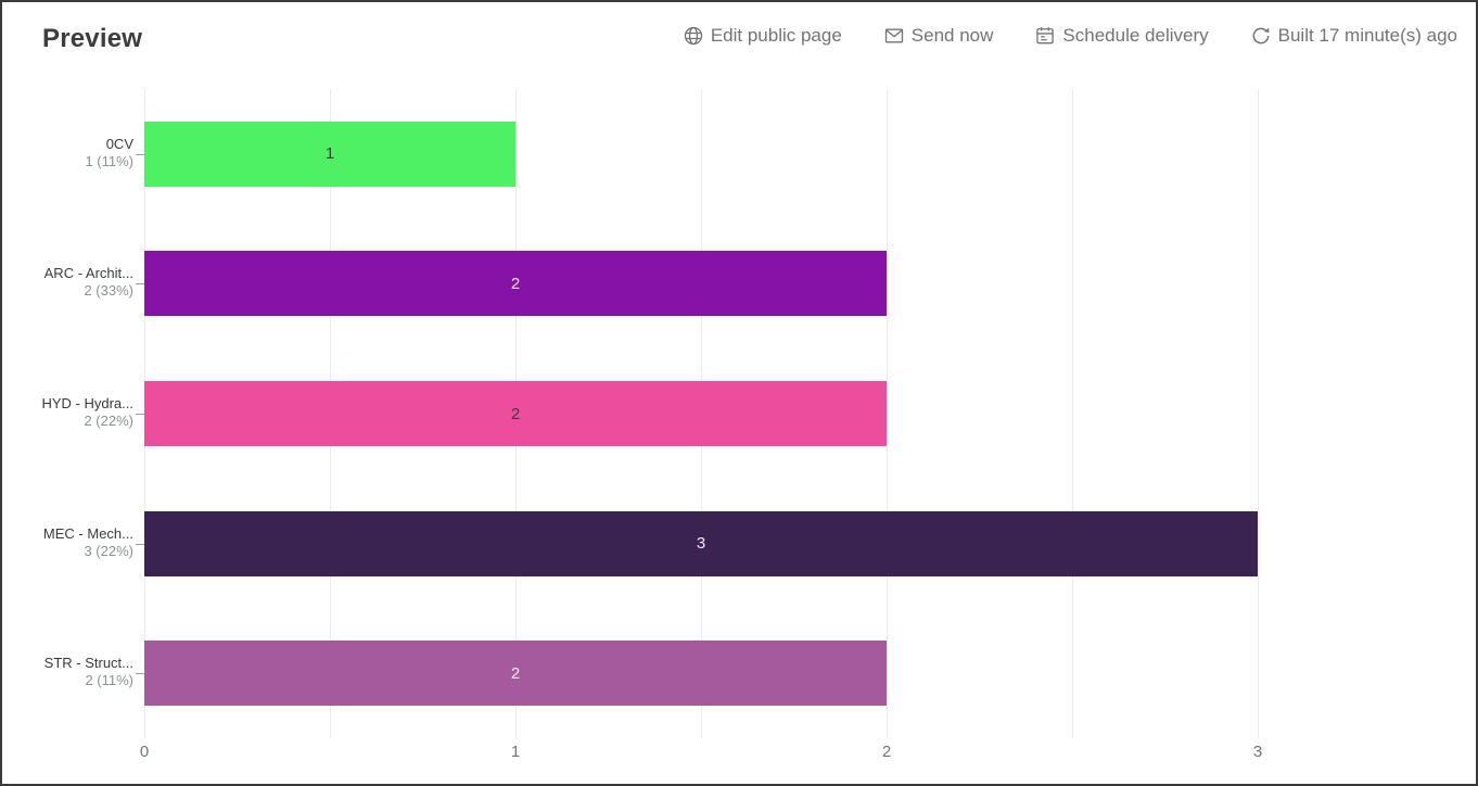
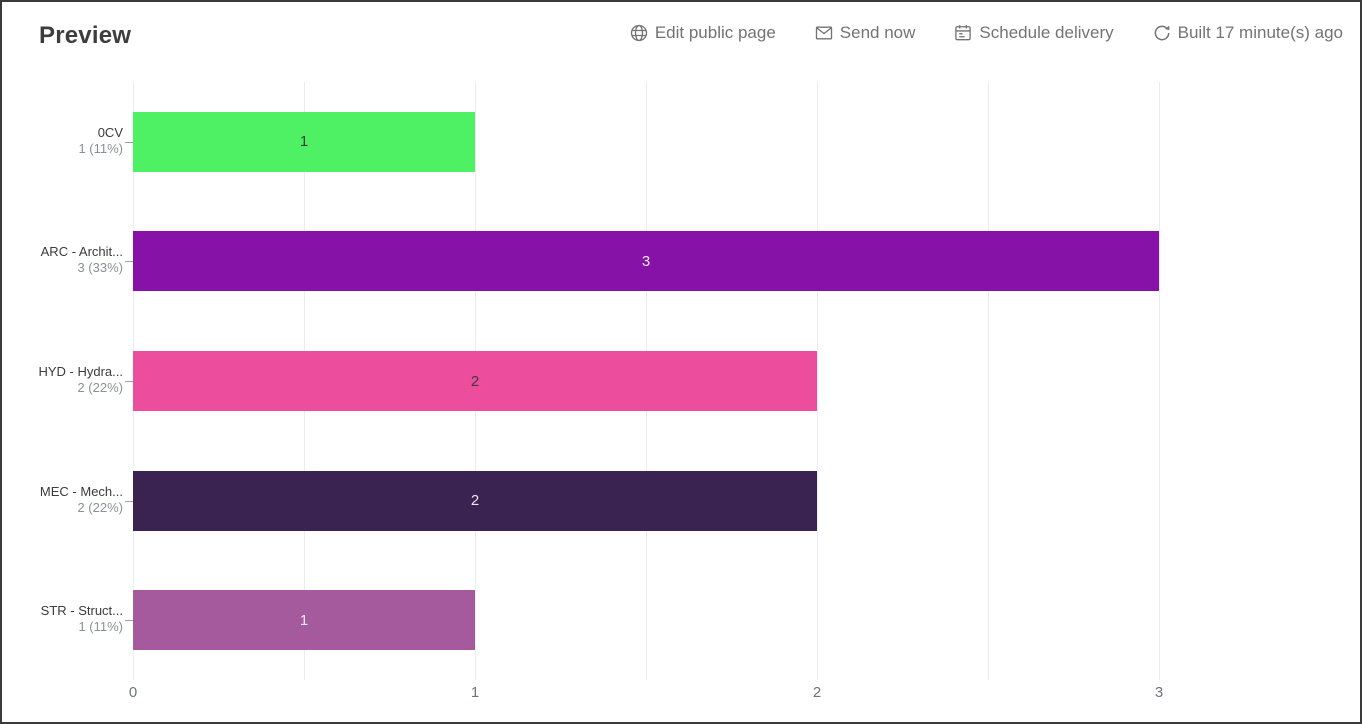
ARC - Archit...: 2 -> 3
MEC - Mech...: 3 -> 2
STR - Struct...: 2 -> 1
